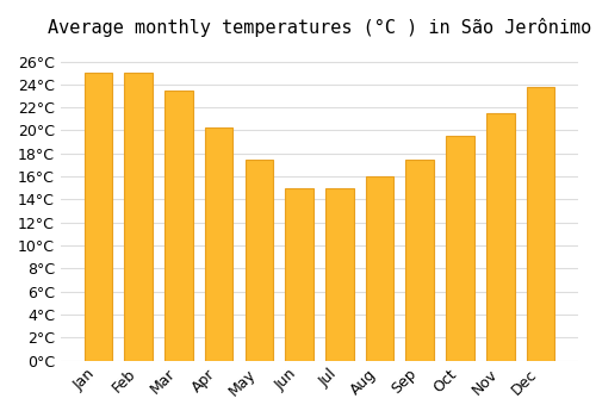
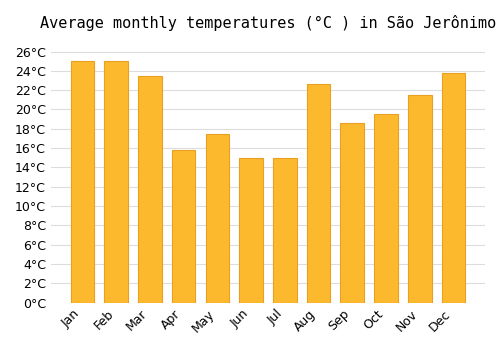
Apr: 20.3°C -> 15.8°C
Aug: 16.0°C -> 22.6°C
Sep: 17.5°C -> 18.6°C
